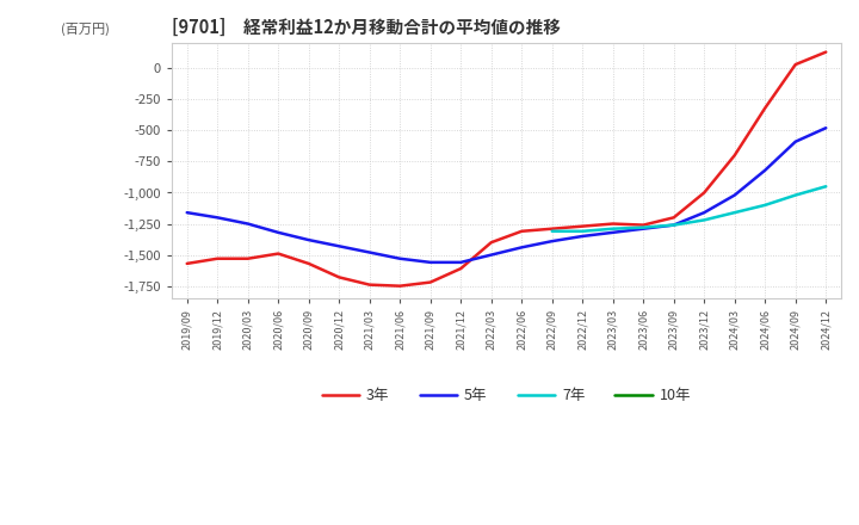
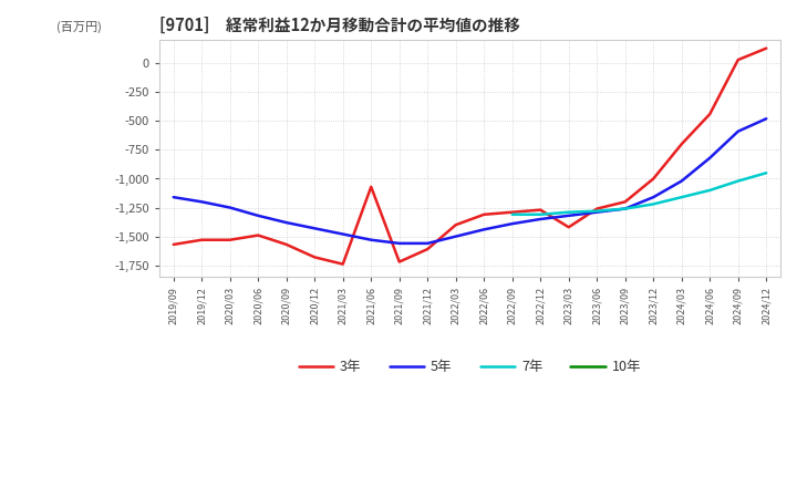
3年/2021/06: -1,750 -> -1,070
3年/2023/03: -1,250 -> -1,420
3年/2024/06: -320 -> -440
